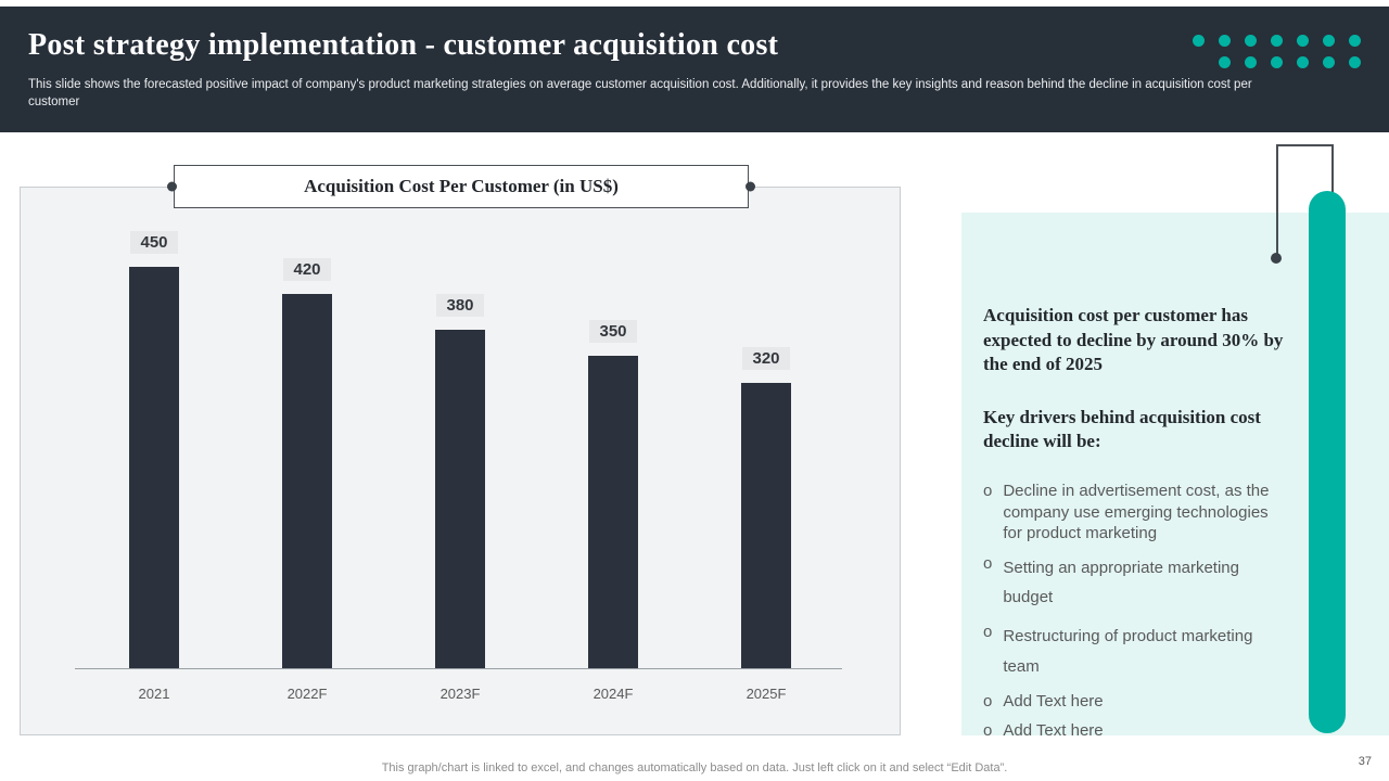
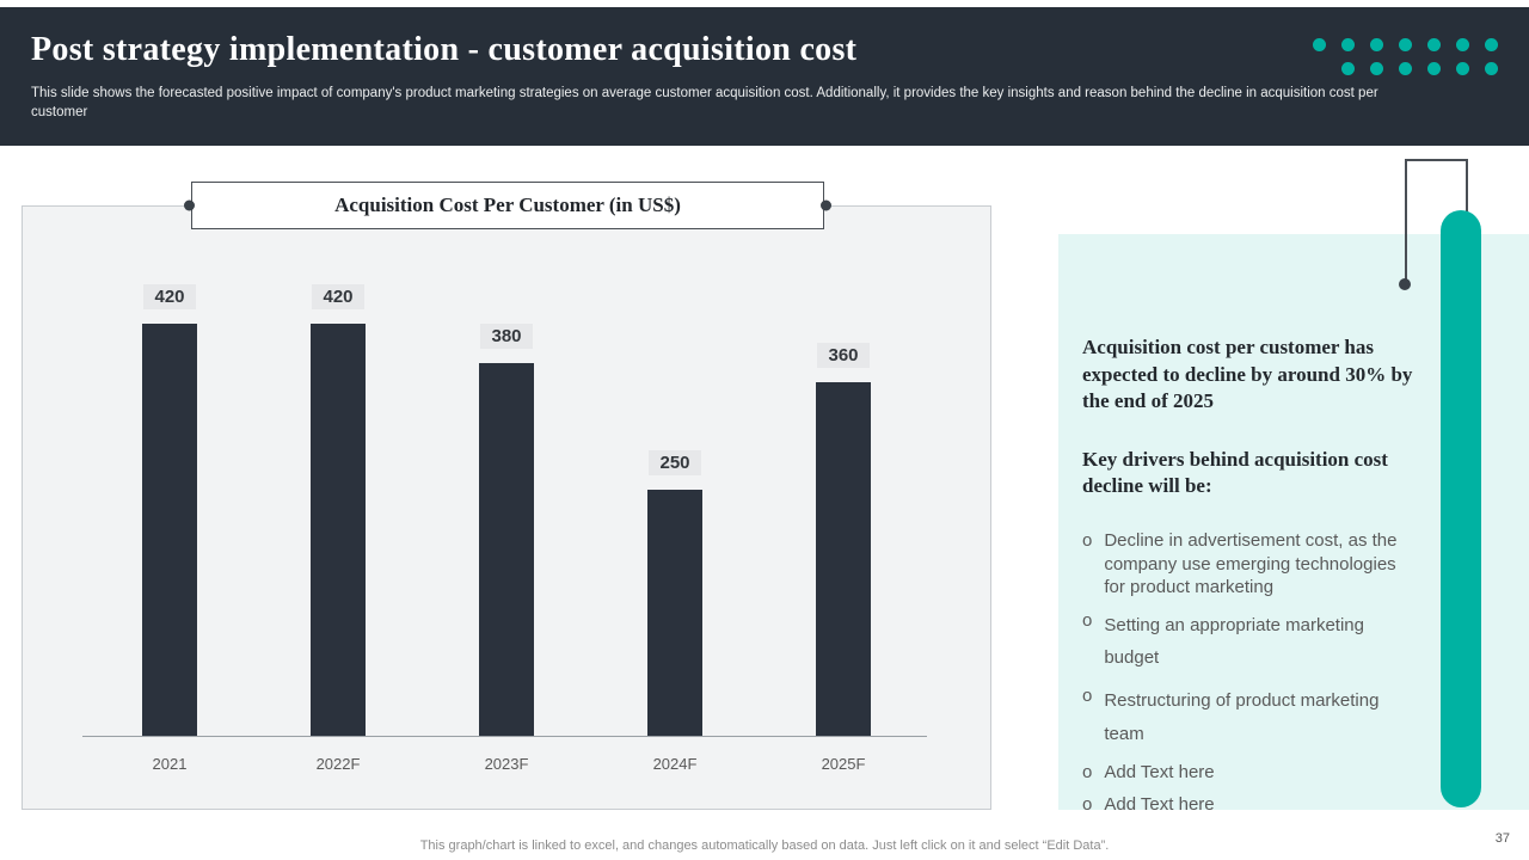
2021: 450 -> 420
2024F: 350 -> 250
2025F: 320 -> 360
